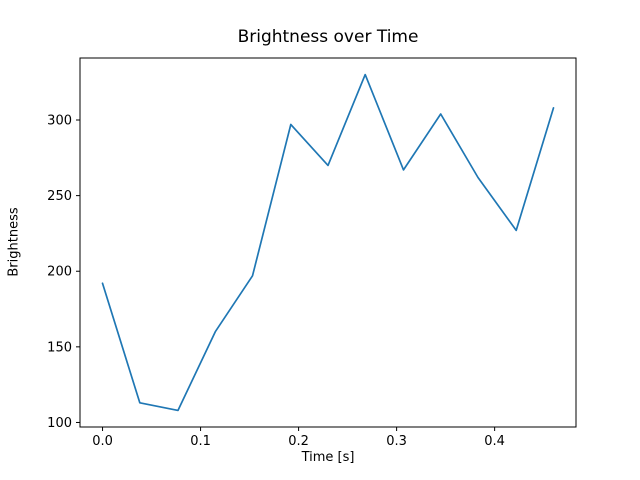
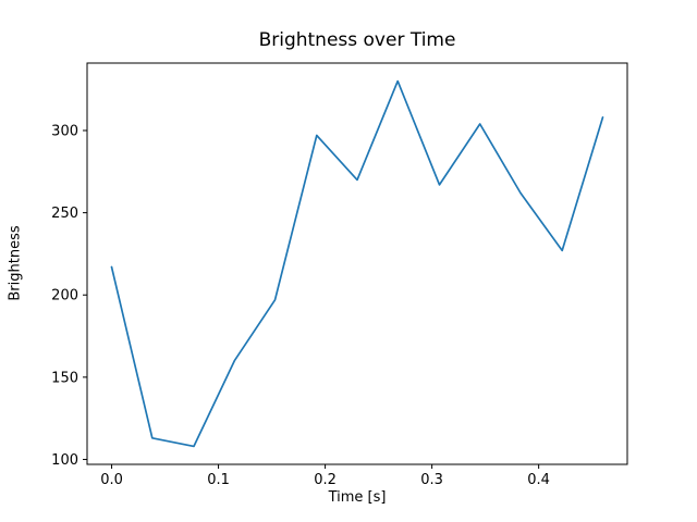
0.0: 192 -> 217
